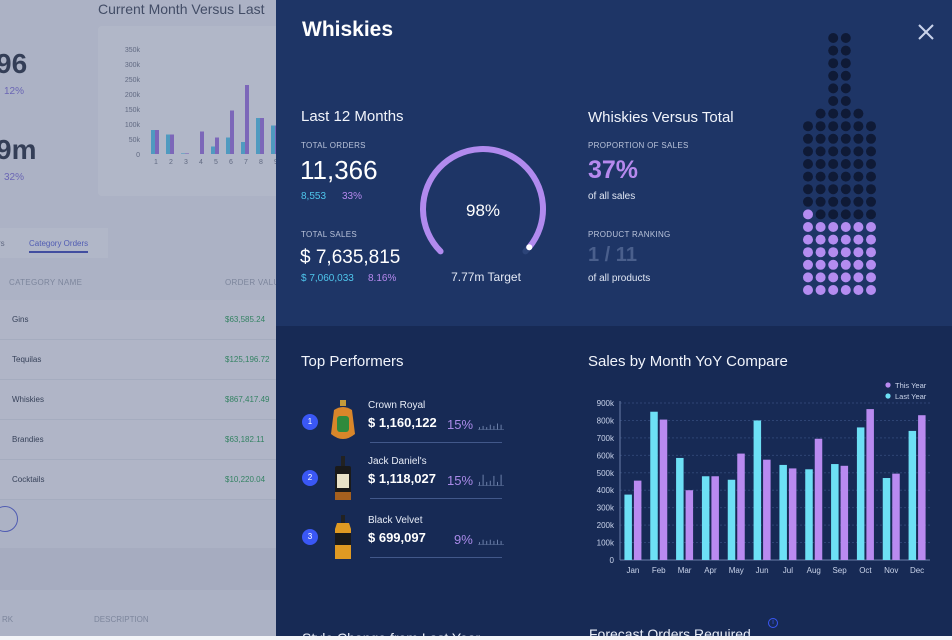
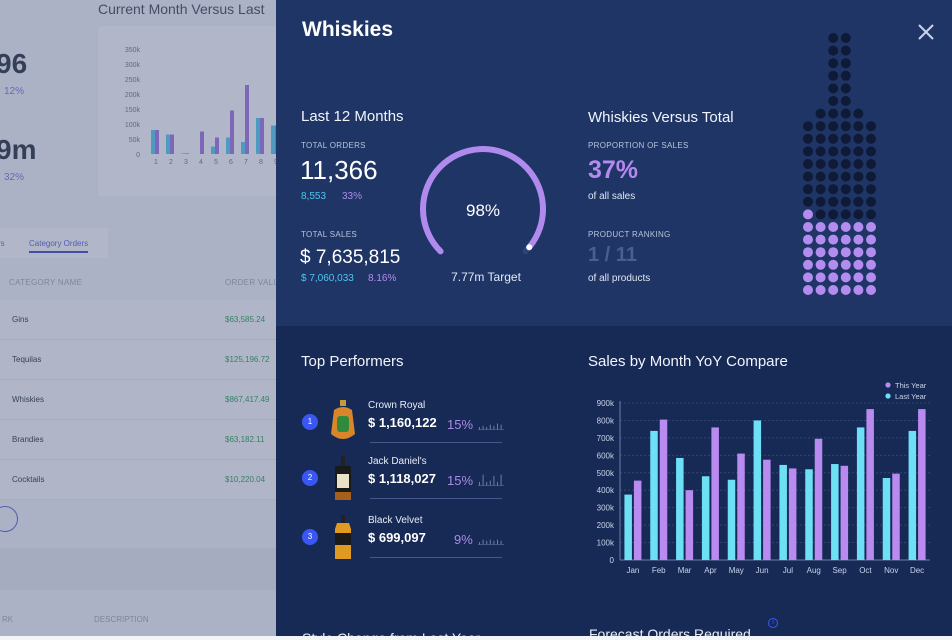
Last Year/Feb: 850k -> 740k
This Year/Apr: 480k -> 760k
This Year/Dec: 830k -> 860k
